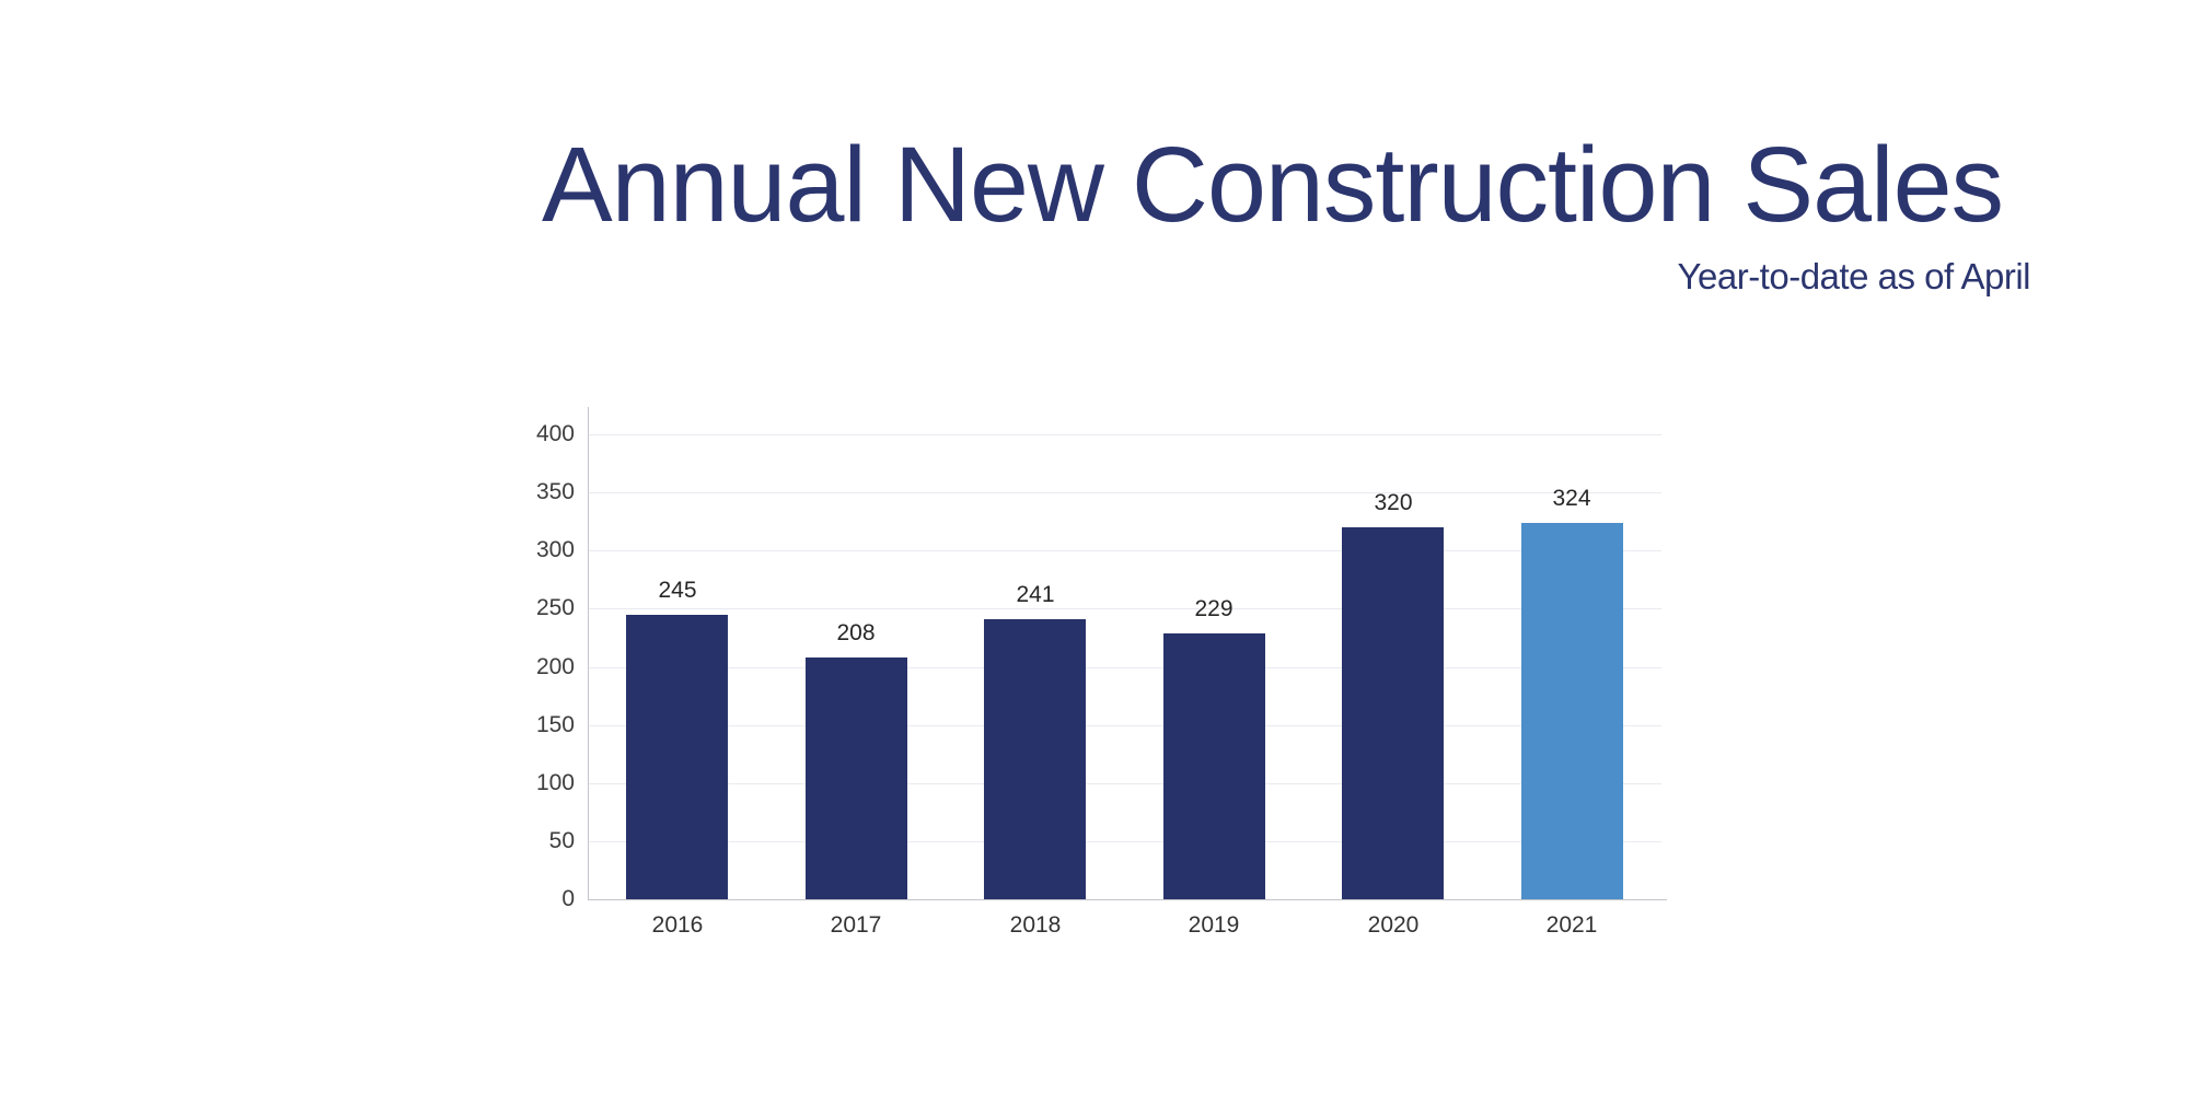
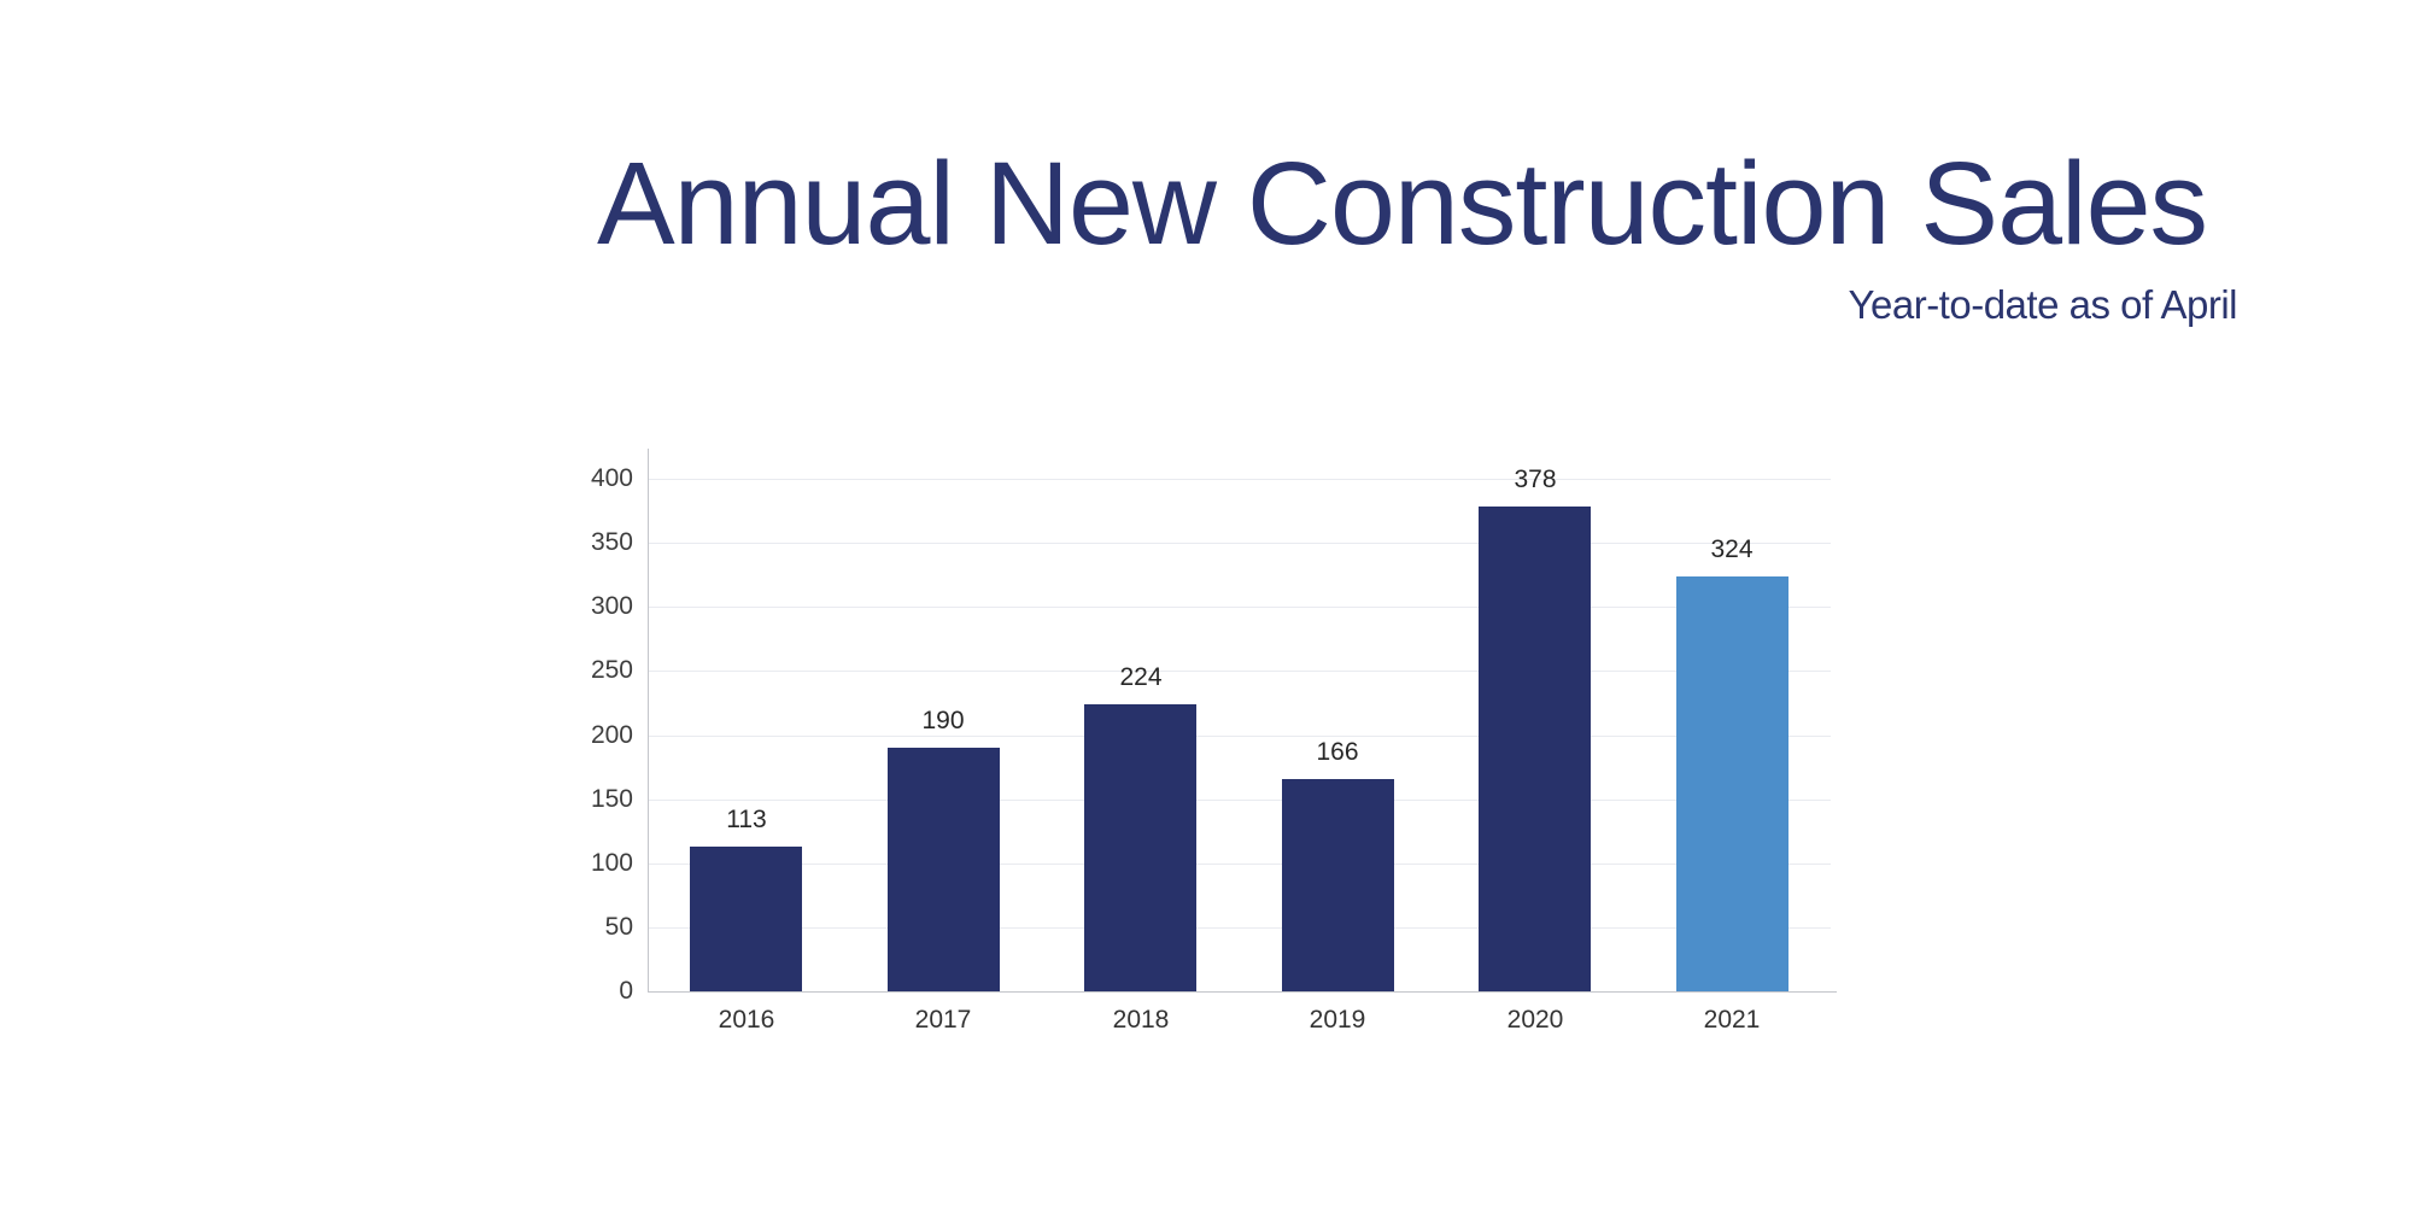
2016: 245 -> 113
2017: 208 -> 190
2018: 241 -> 224
2019: 229 -> 166
2020: 320 -> 378
